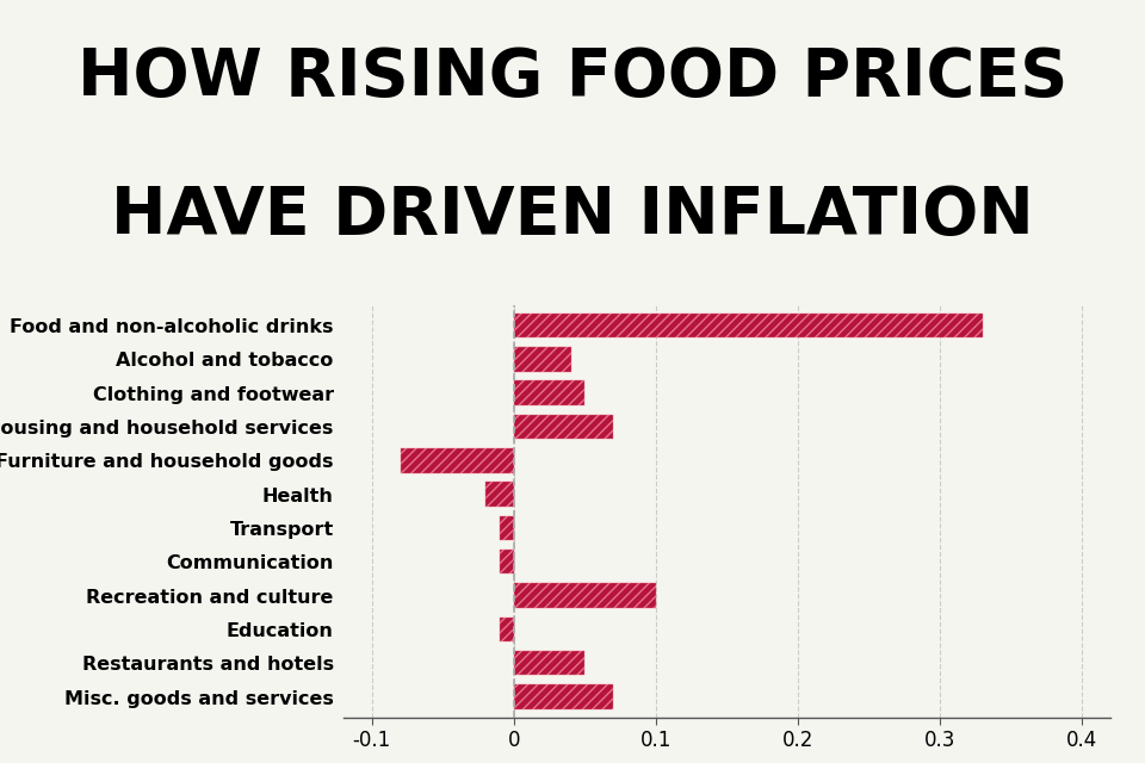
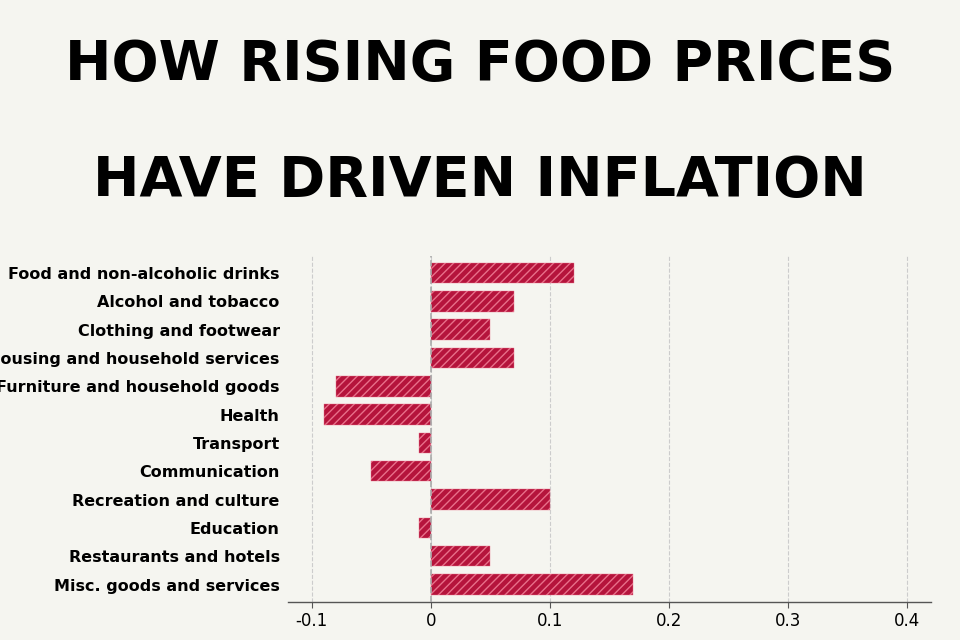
Food and non-alcoholic drinks: 0.33 -> 0.12
Alcohol and tobacco: 0.04 -> 0.07
Health: -0.02 -> -0.09
Communication: -0.01 -> -0.05
Misc. goods and services: 0.07 -> 0.17
